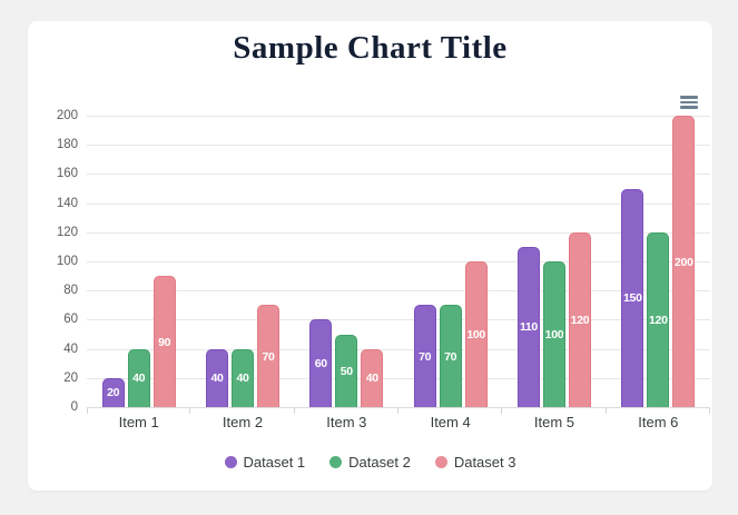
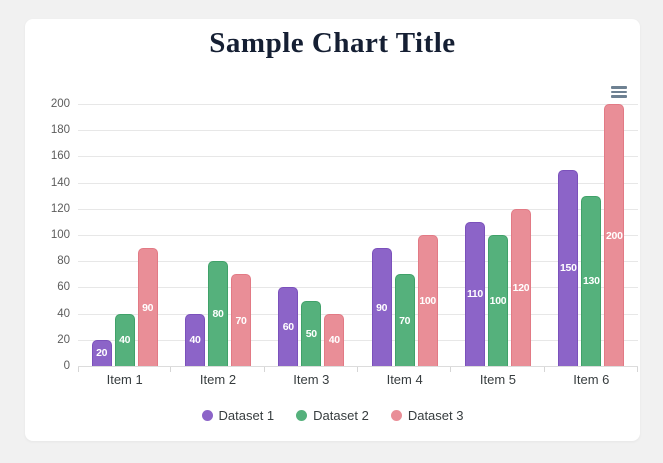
Dataset 2/Item 2: 40 -> 80
Dataset 1/Item 4: 70 -> 90
Dataset 2/Item 6: 120 -> 130
